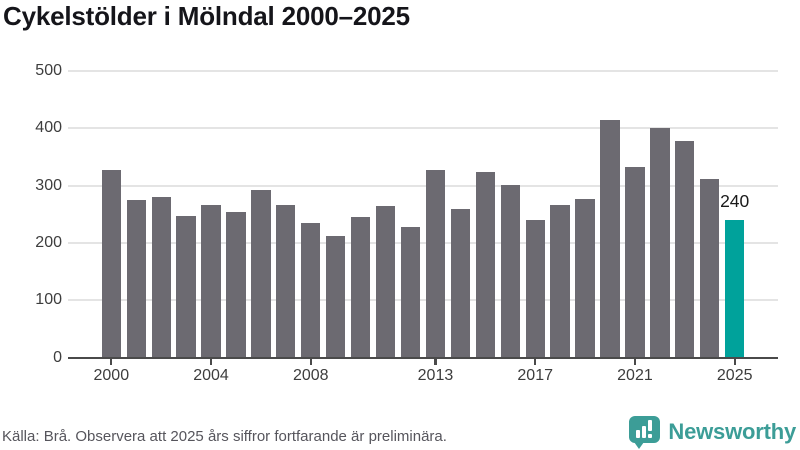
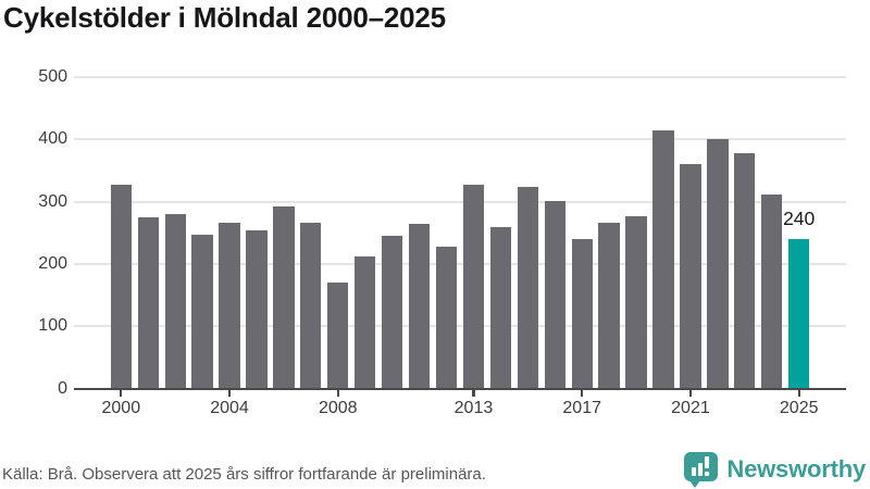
2008: 240 -> 170
2021: 330 -> 360
